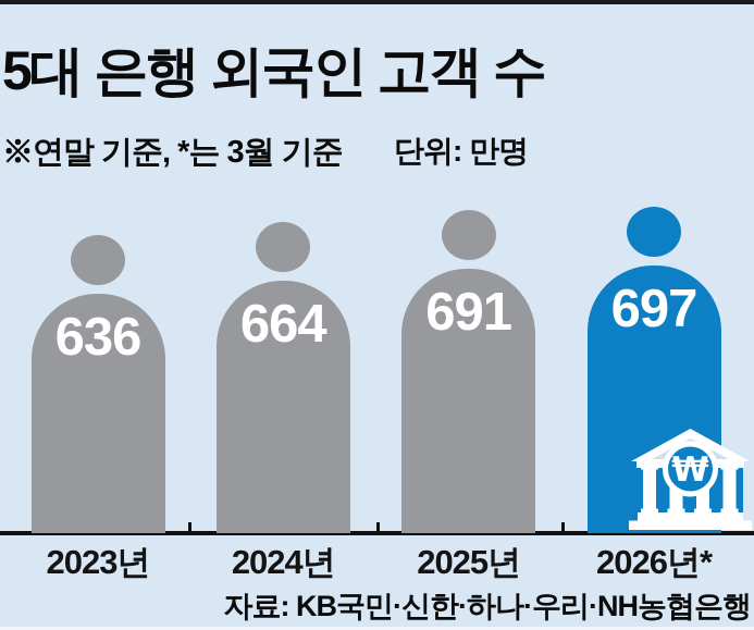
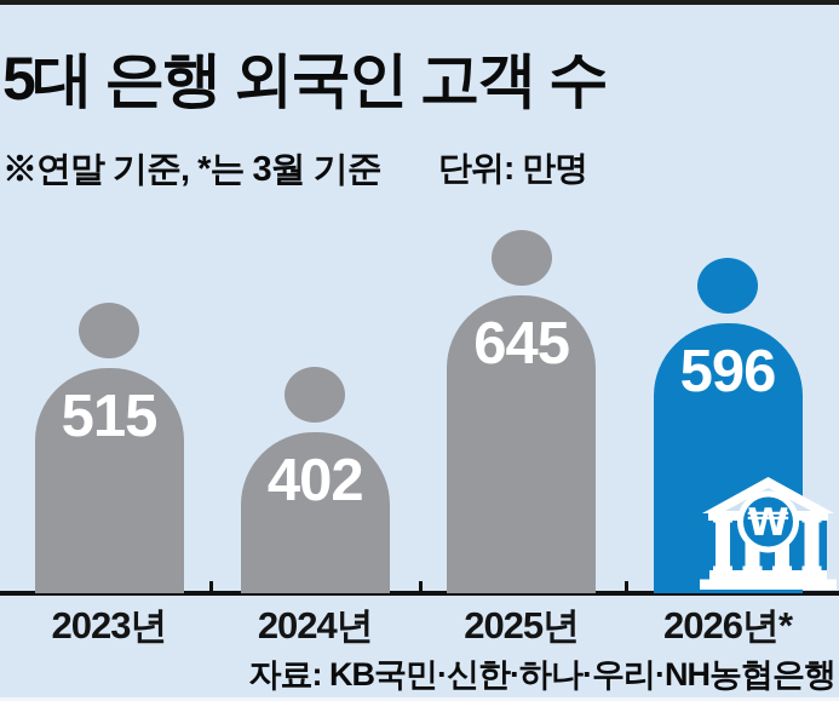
2023년: 636 -> 515
2024년: 664 -> 402
2025년: 691 -> 645
2026년*: 697 -> 596
